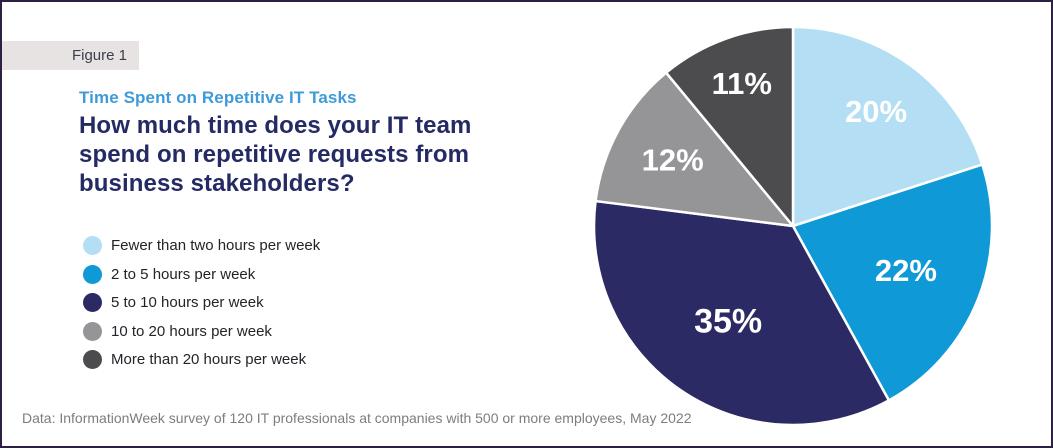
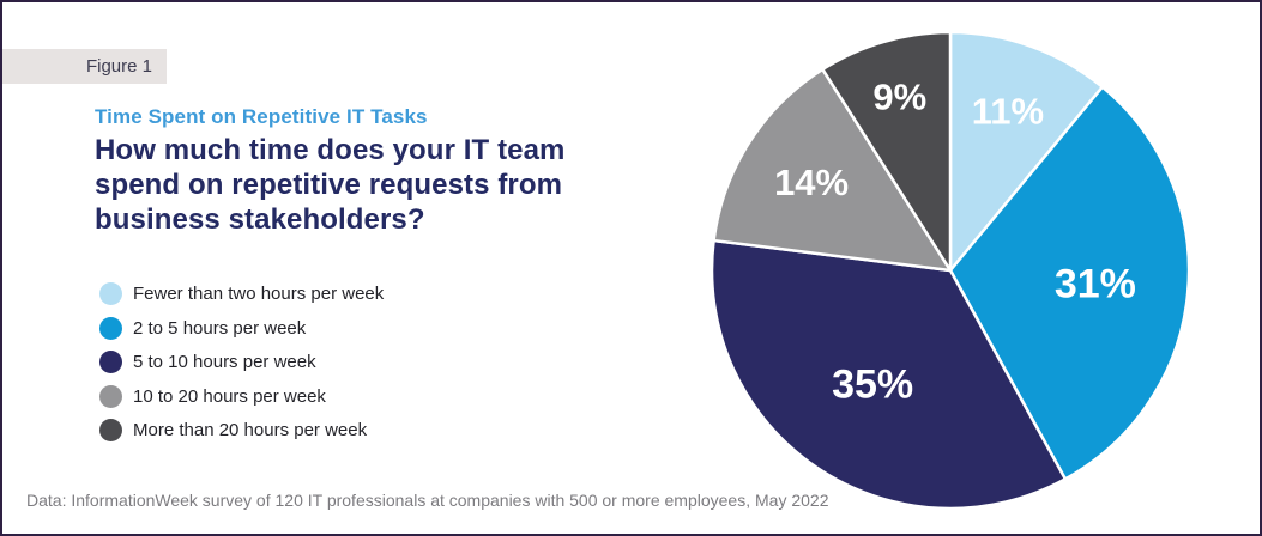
Fewer than two hours per week: 20% -> 11%
2 to 5 hours per week: 22% -> 31%
10 to 20 hours per week: 12% -> 14%
More than 20 hours per week: 11% -> 9%
